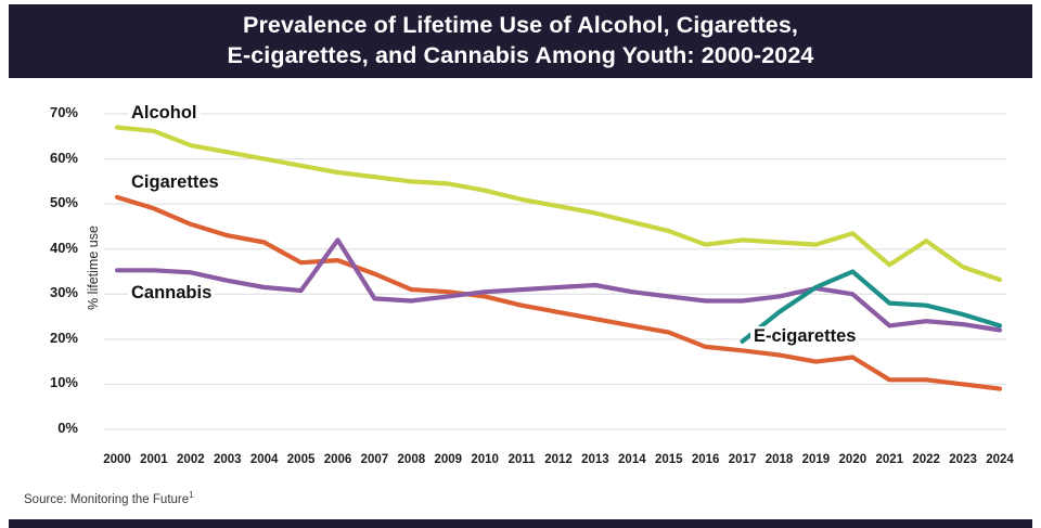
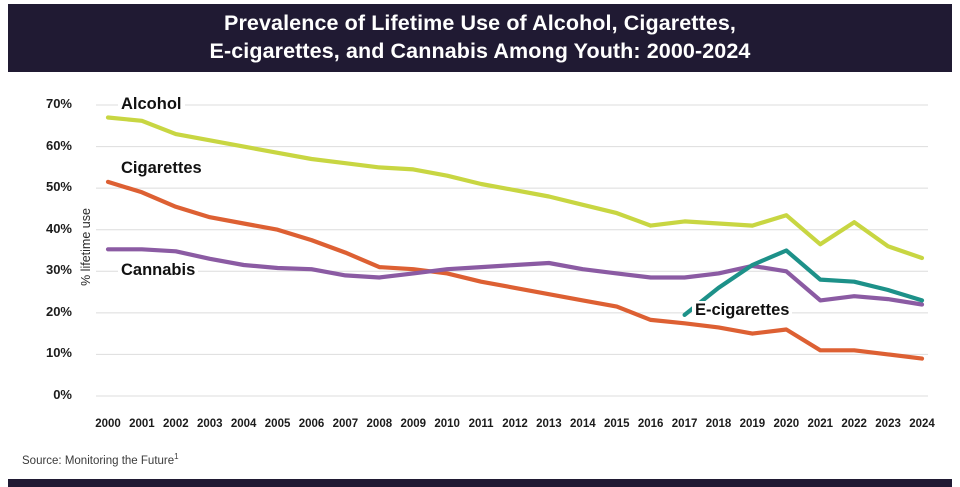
Cigarettes/2005: 37% -> 40%
Cannabis/2006: 42% -> 30%
